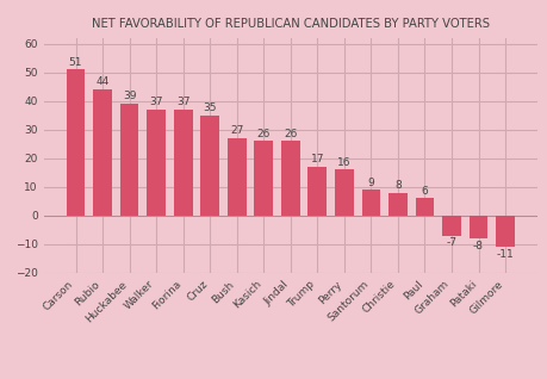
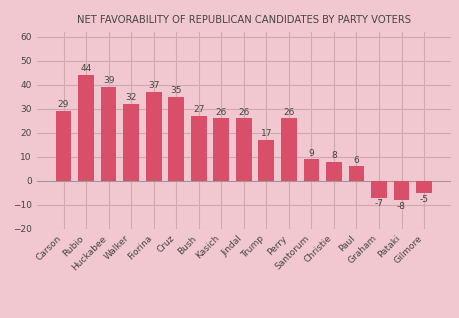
Carson: 51 -> 29
Walker: 37 -> 32
Perry: 16 -> 26
Gilmore: -11 -> -5
